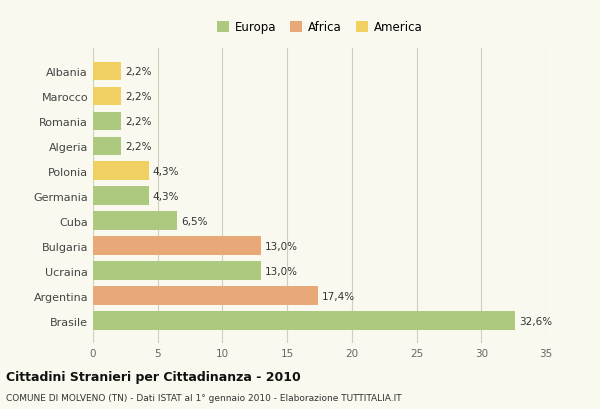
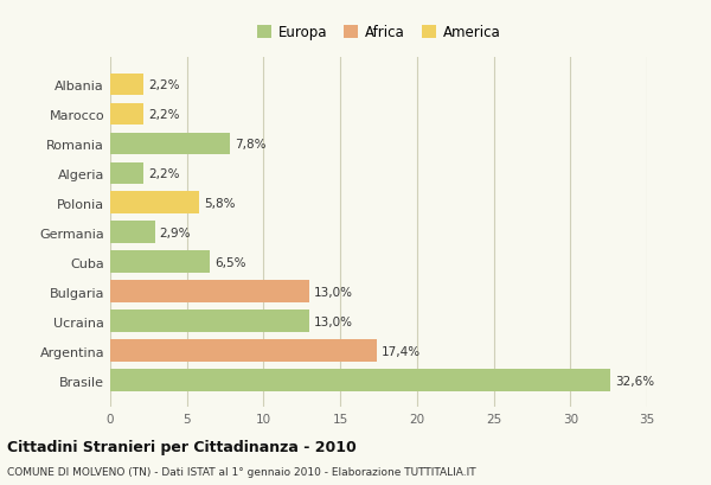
Romania: 2,2% -> 7,8%
Polonia: 4,3% -> 5,8%
Germania: 4,3% -> 2,9%
